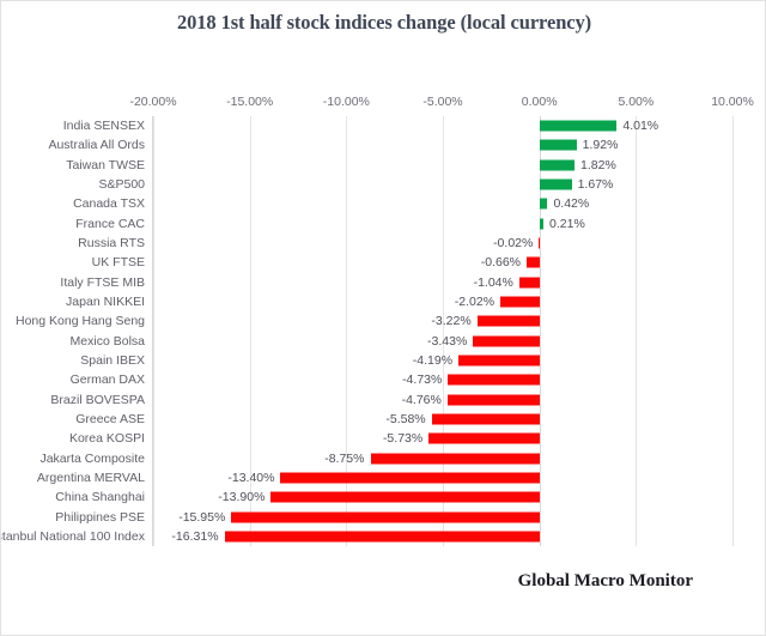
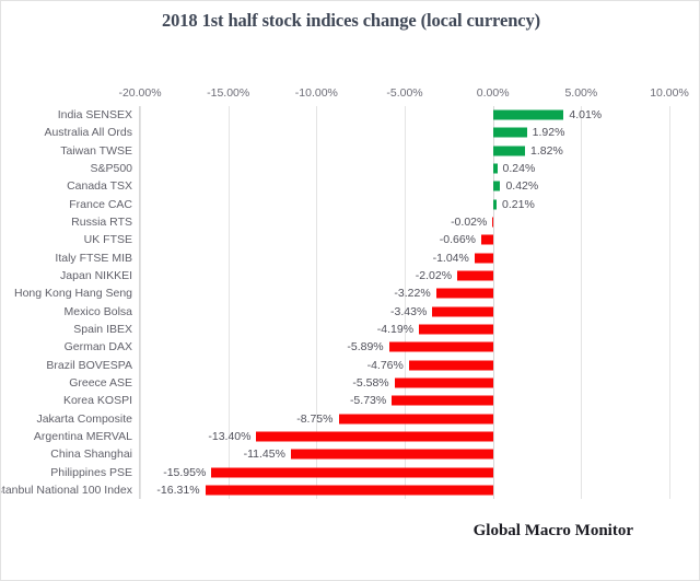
S&P500: 1.67% -> 0.24%
German DAX: -4.73% -> -5.89%
China Shanghai: -13.90% -> -11.45%
